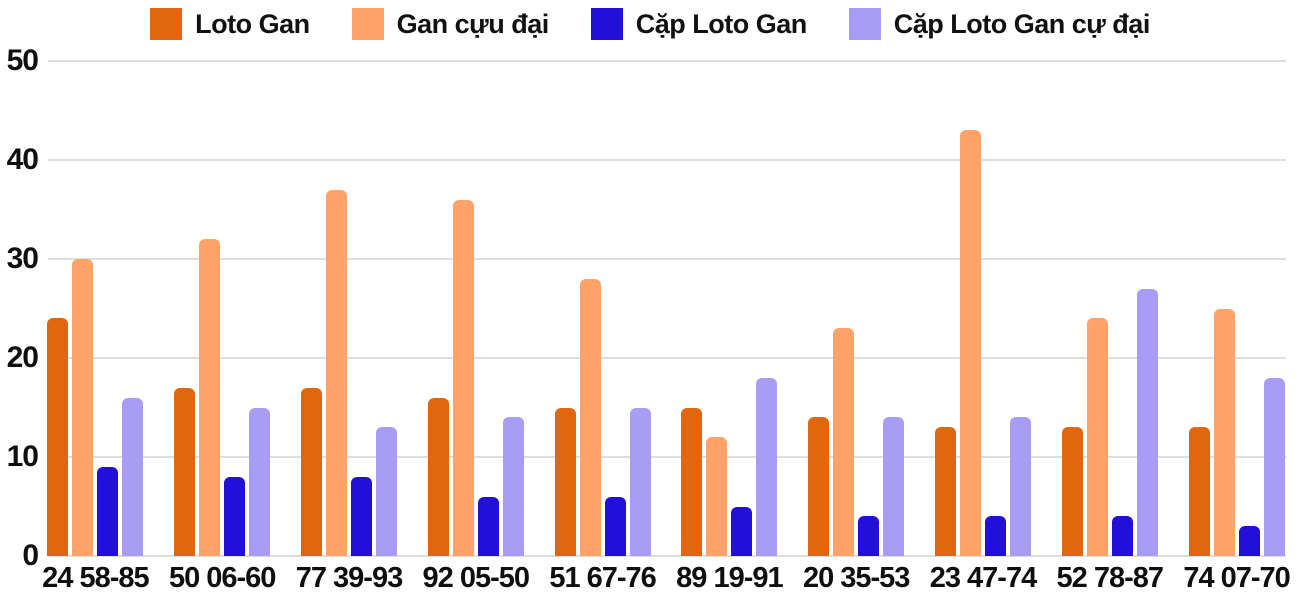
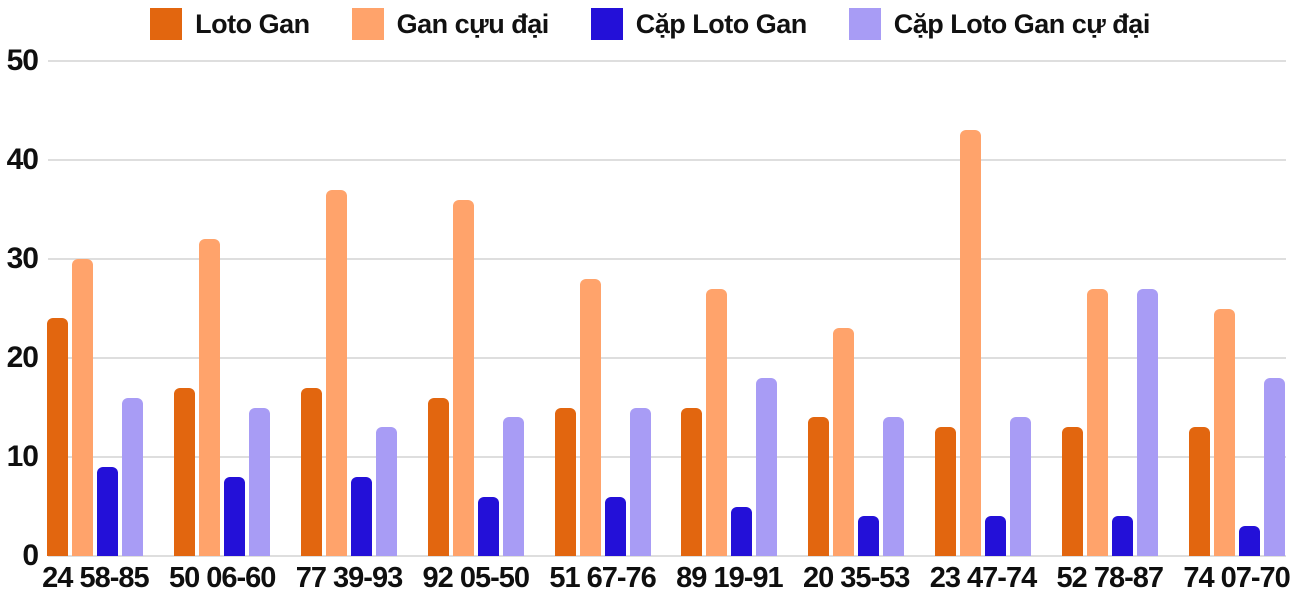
Gan cựu đại/89 19-91: 12 -> 27
Gan cựu đại/52 78-87: 24 -> 27
